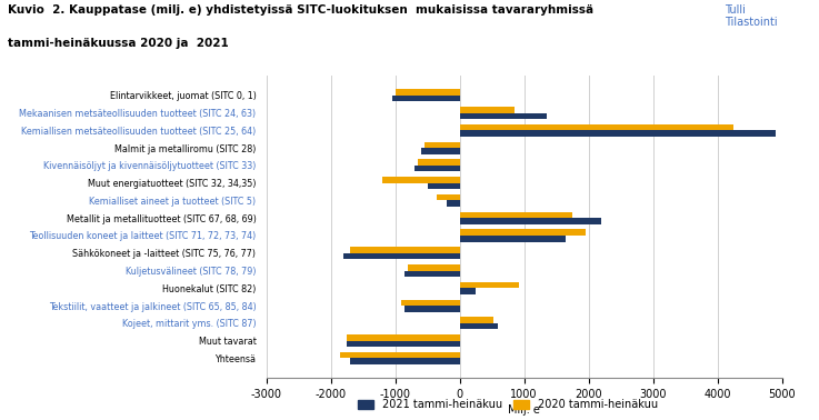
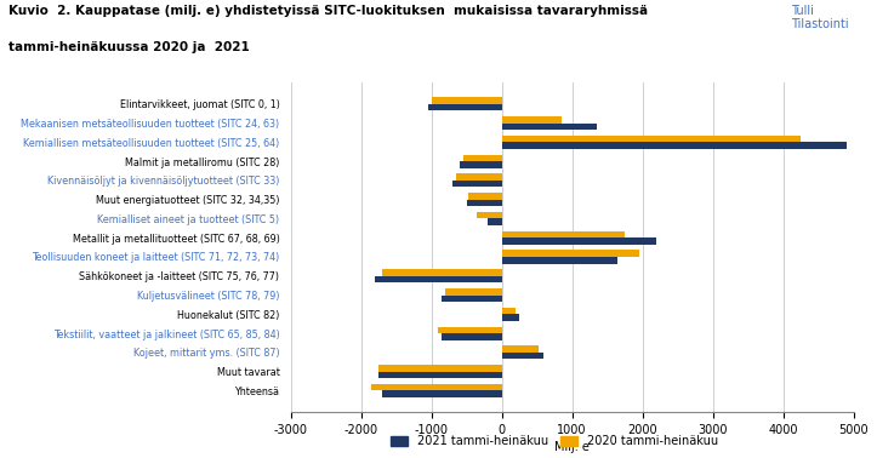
2020 tammi-heinäkuu/Muut energiatuotteet (SITC 32, 34,35): -1200 -> -480
2020 tammi-heinäkuu/Huonekalut (SITC 82): 920 -> 200
